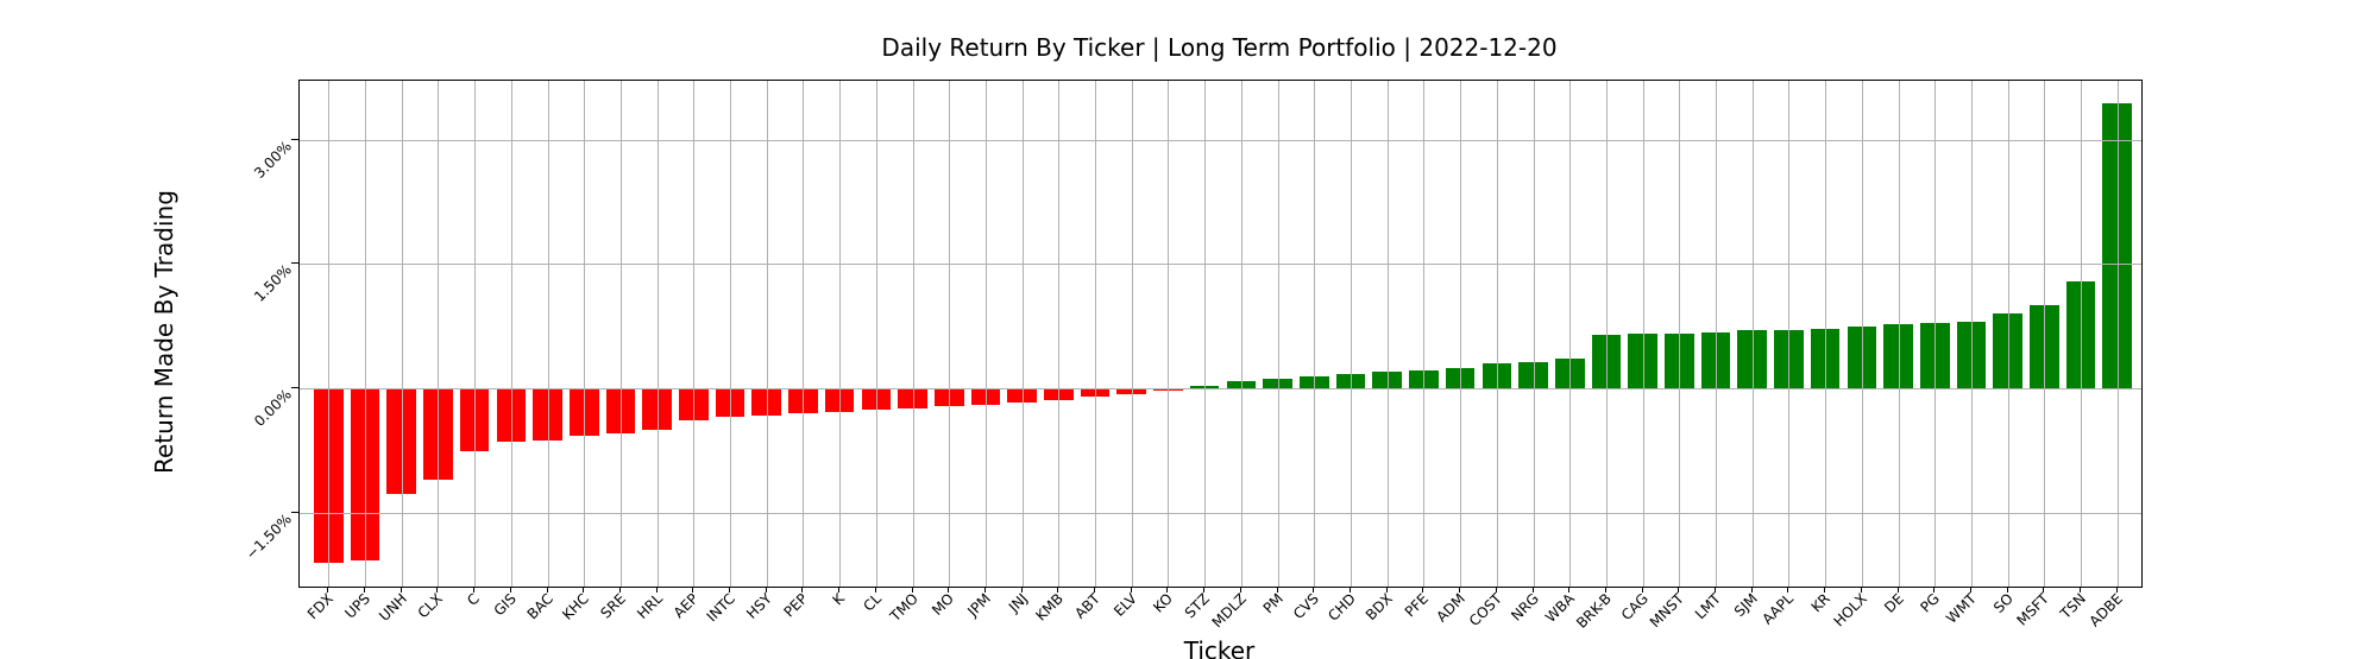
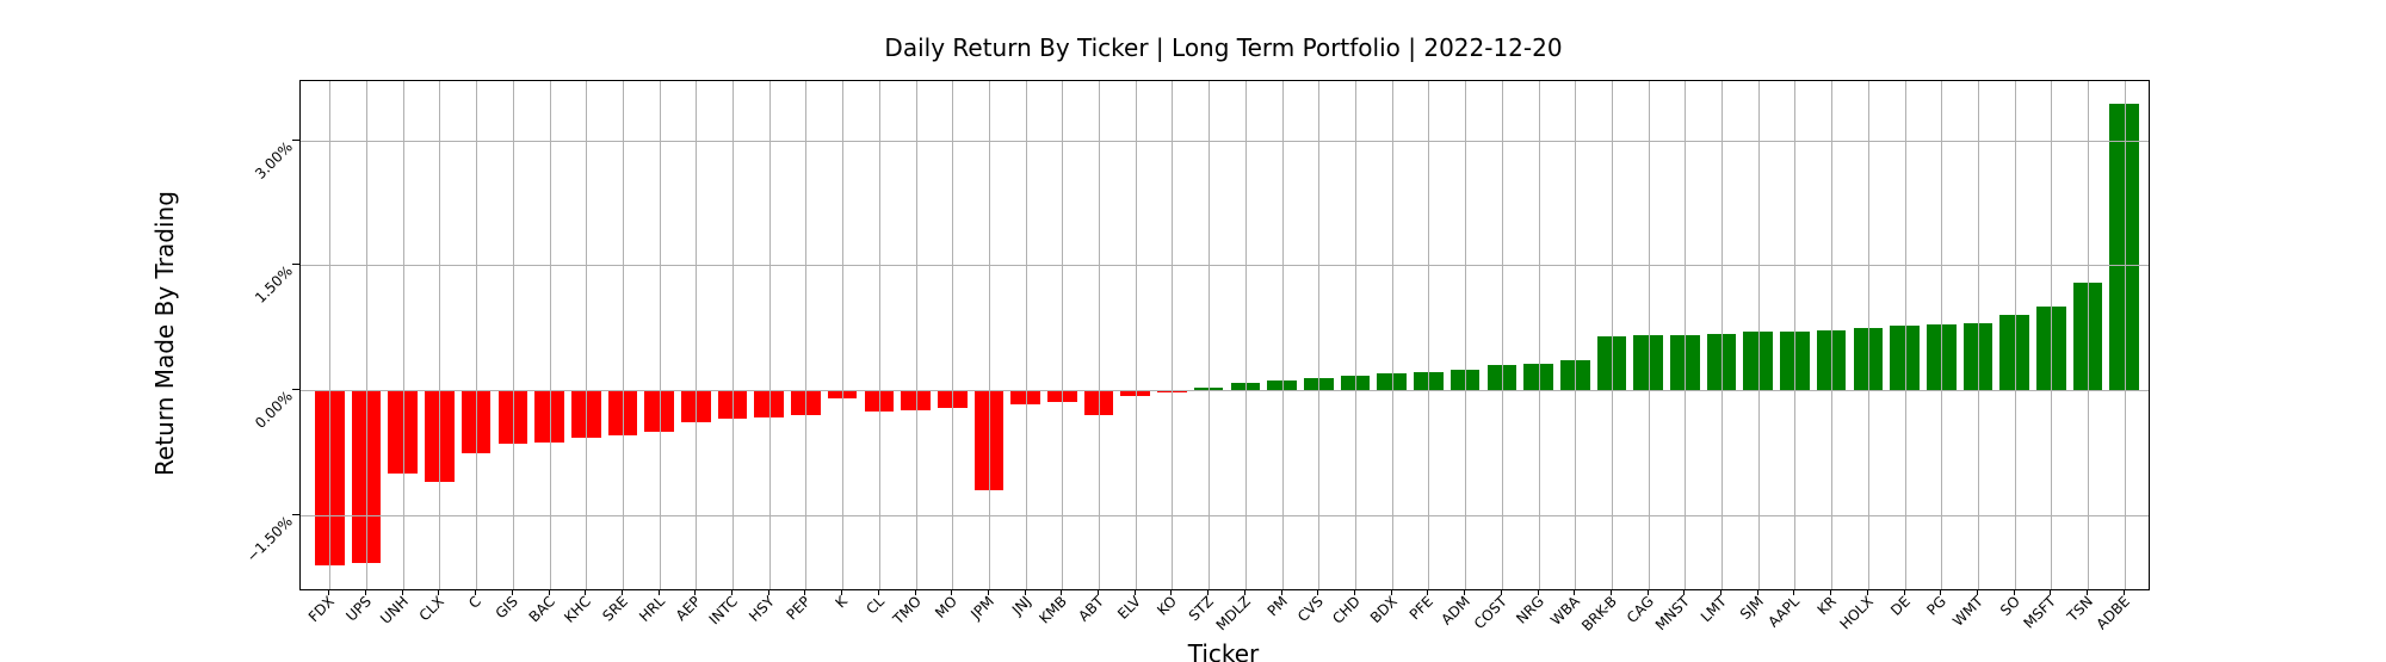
UNH: -1.3% -> -1.0%
K: -0.3% -> -0.1%
JPM: -0.2% -> -1.2%
ABT: -0.1% -> -0.3%
